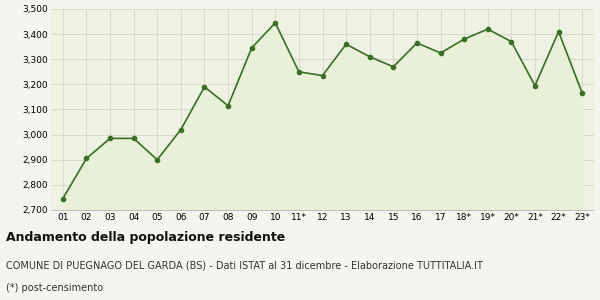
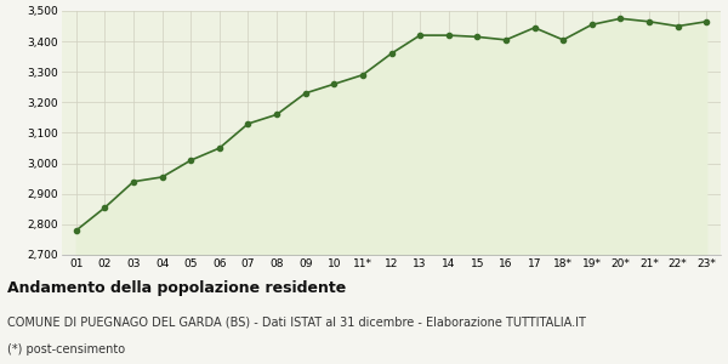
01: 2,745 -> 2,780
02: 2,905 -> 2,855
03: 2,985 -> 2,940
04: 2,985 -> 2,955
05: 2,900 -> 3,010
06: 3,020 -> 3,050
07: 3,190 -> 3,130
08: 3,115 -> 3,160
09: 3,345 -> 3,230
10: 3,445 -> 3,260
11*: 3,250 -> 3,290
12: 3,235 -> 3,360
13: 3,360 -> 3,420
14: 3,310 -> 3,420
15: 3,270 -> 3,415
16: 3,365 -> 3,405
17: 3,325 -> 3,445
18*: 3,380 -> 3,405
19*: 3,420 -> 3,455
20*: 3,370 -> 3,475
21*: 3,195 -> 3,465
22*: 3,410 -> 3,450
23*: 3,165 -> 3,465
